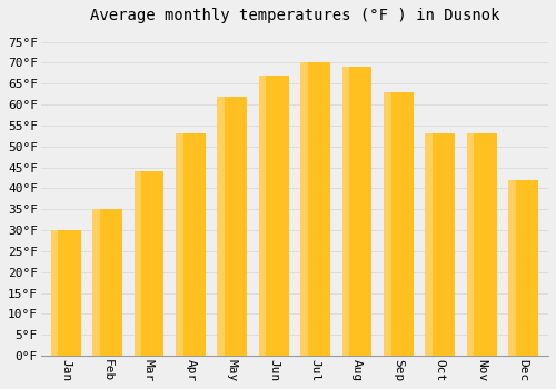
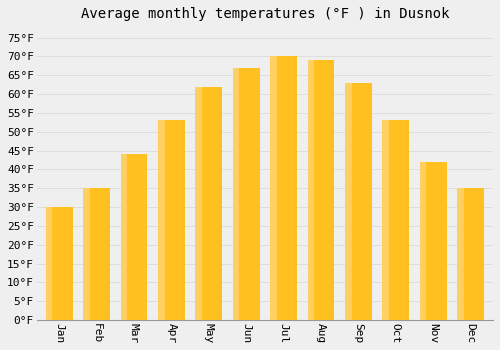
Nov: 53°F -> 42°F
Dec: 42°F -> 35°F
